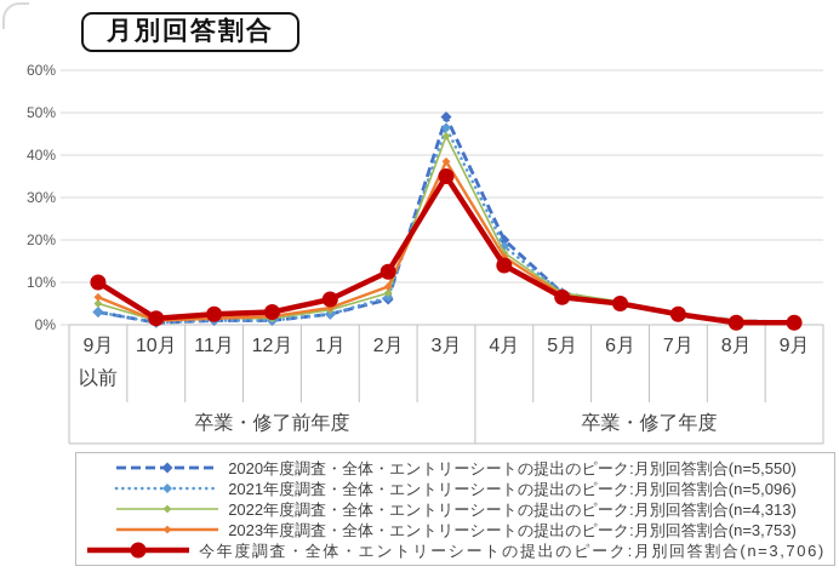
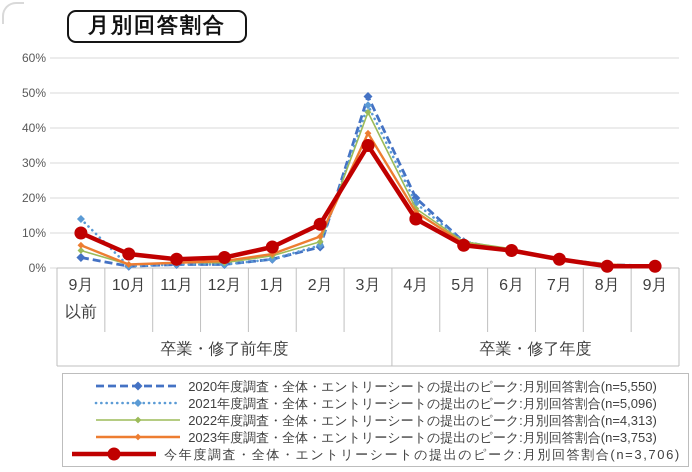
2021年度調査・全体・エントリーシートの提出のピーク:月別回答割合(n=5,096)/9月 以前: 3% -> 14%
今年度調査・全体・エントリーシートの提出のピーク:月別回答割合(n=3,706)/10月: 2% -> 4%
